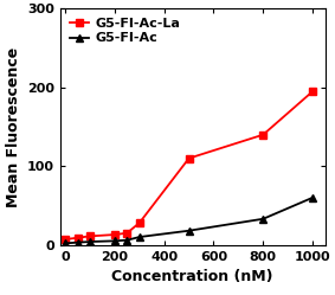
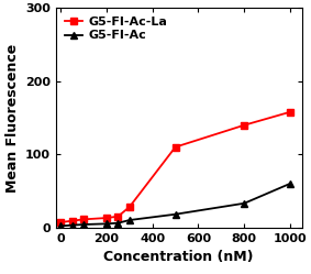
G5-FI-Ac-La/1000: 195 -> 158
